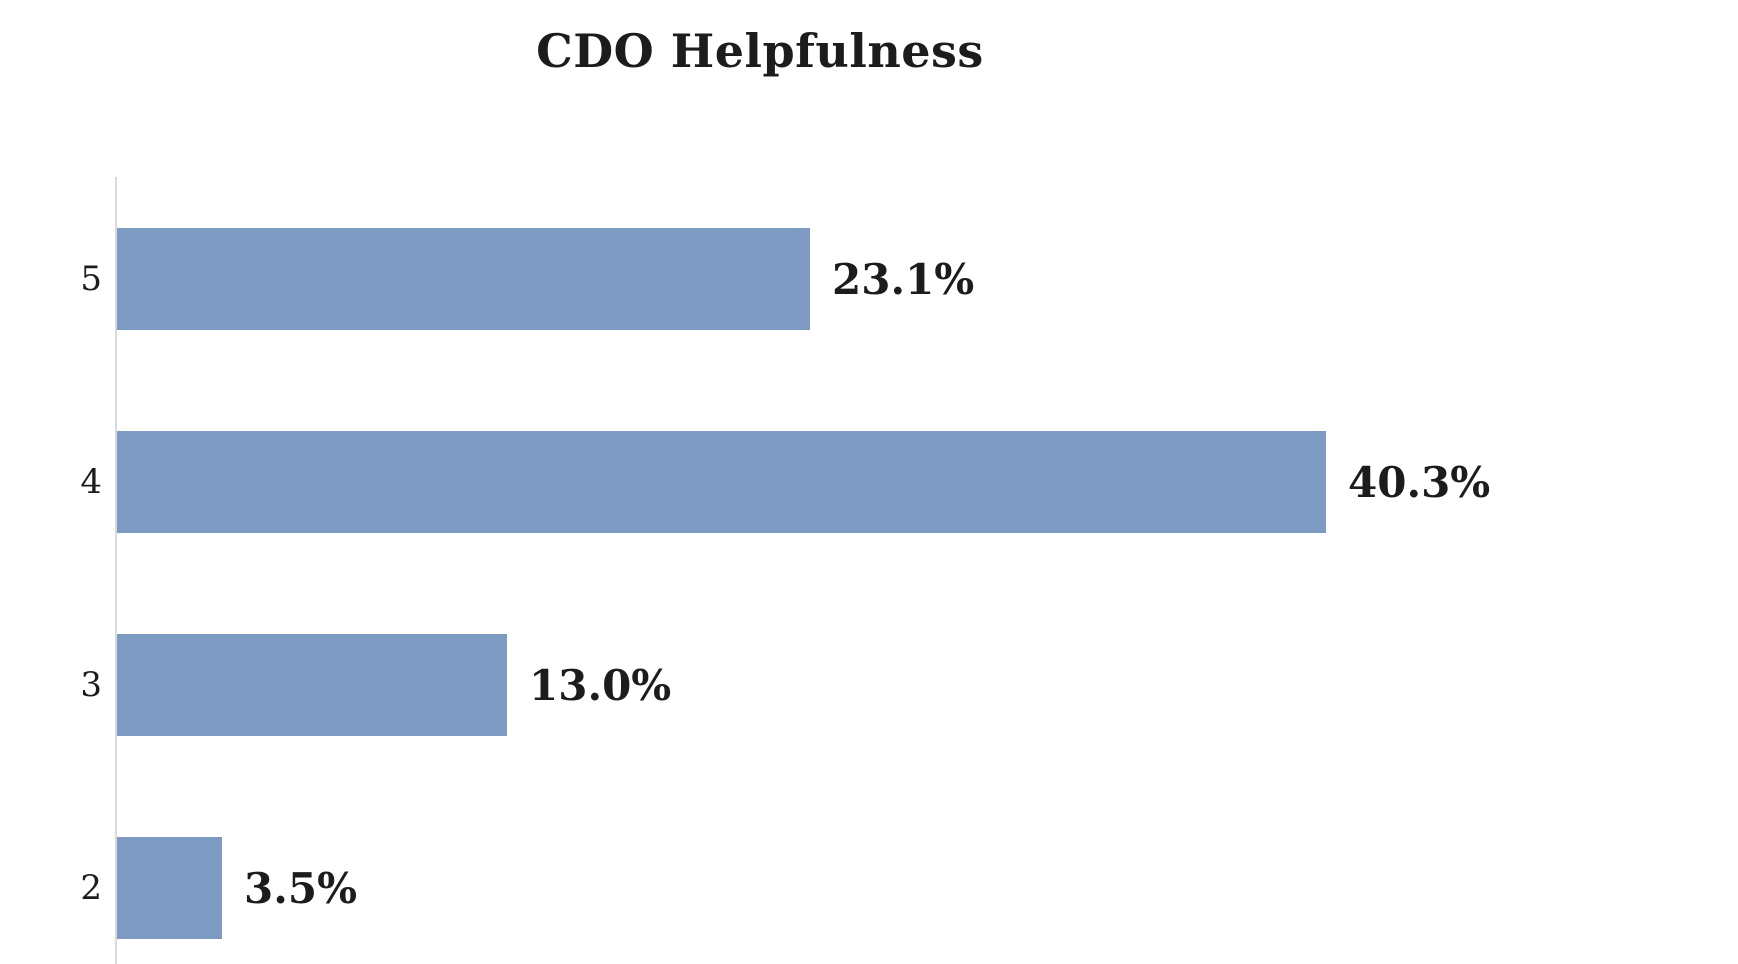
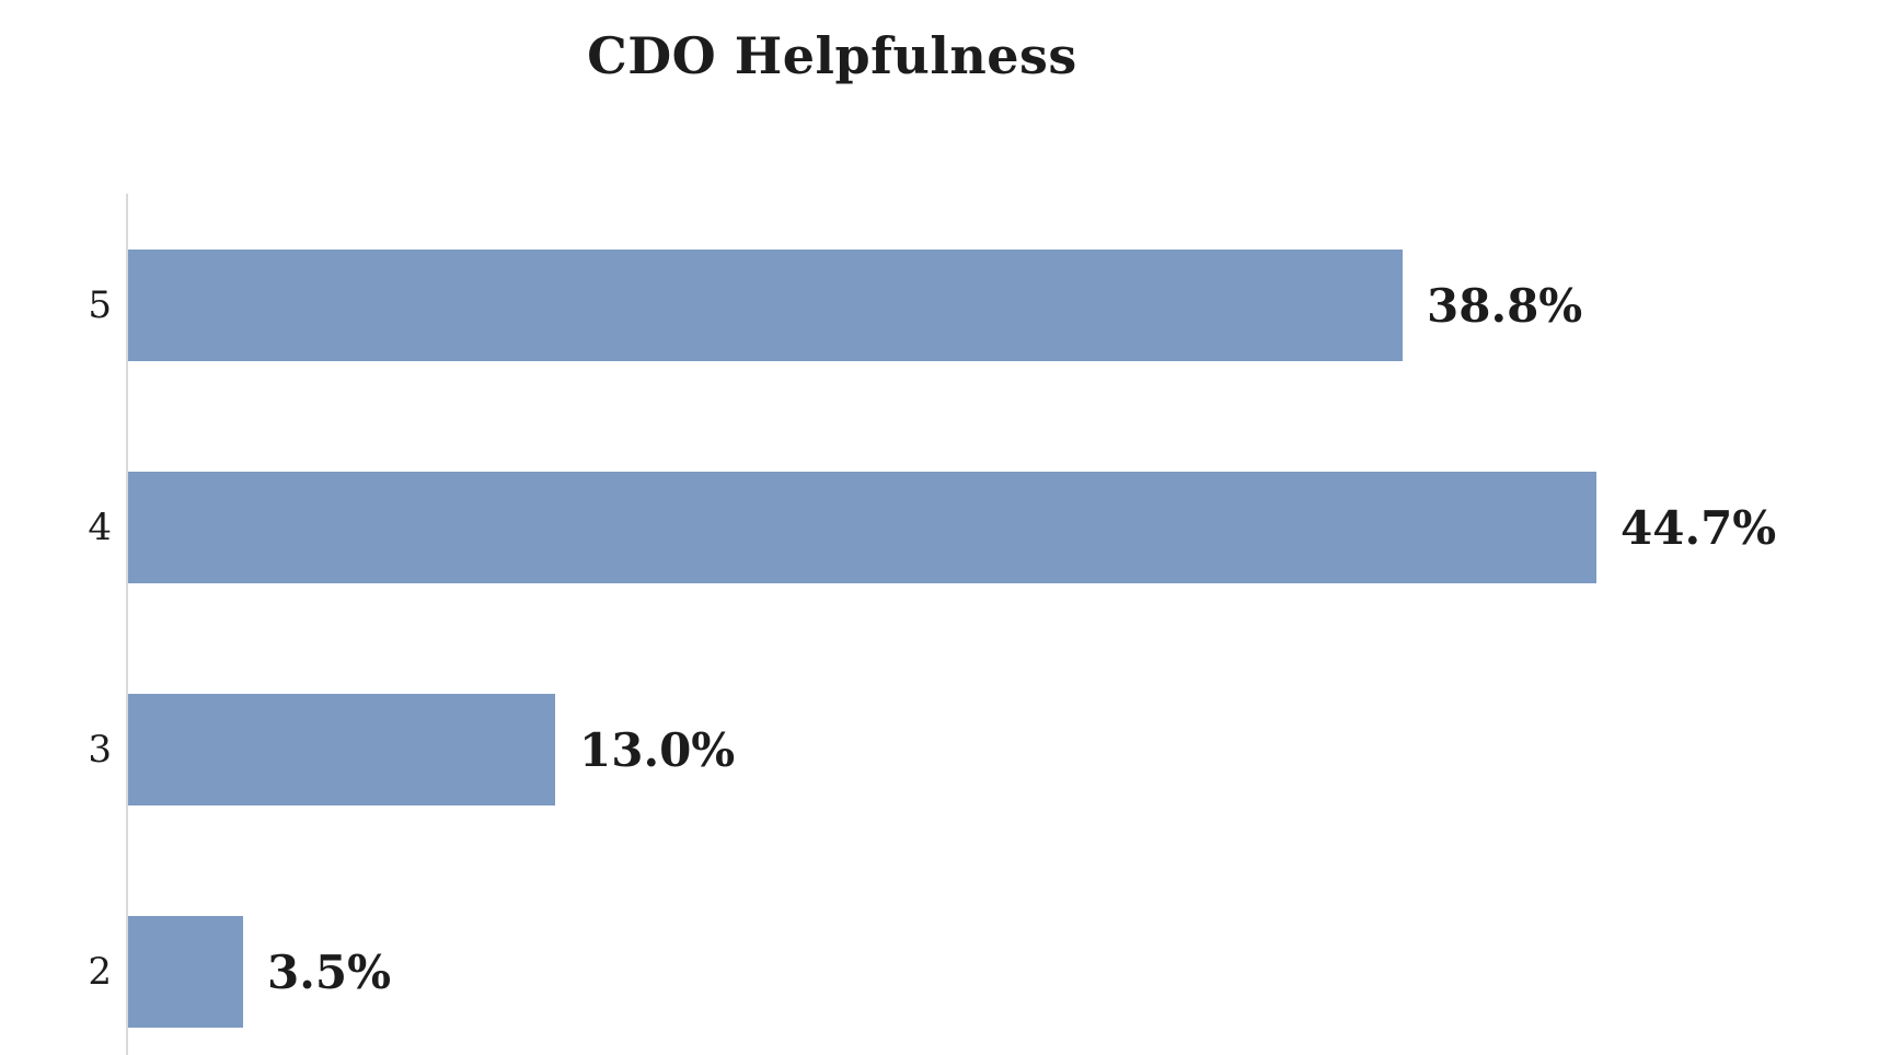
5: 23.1% -> 38.8%
4: 40.3% -> 44.7%
